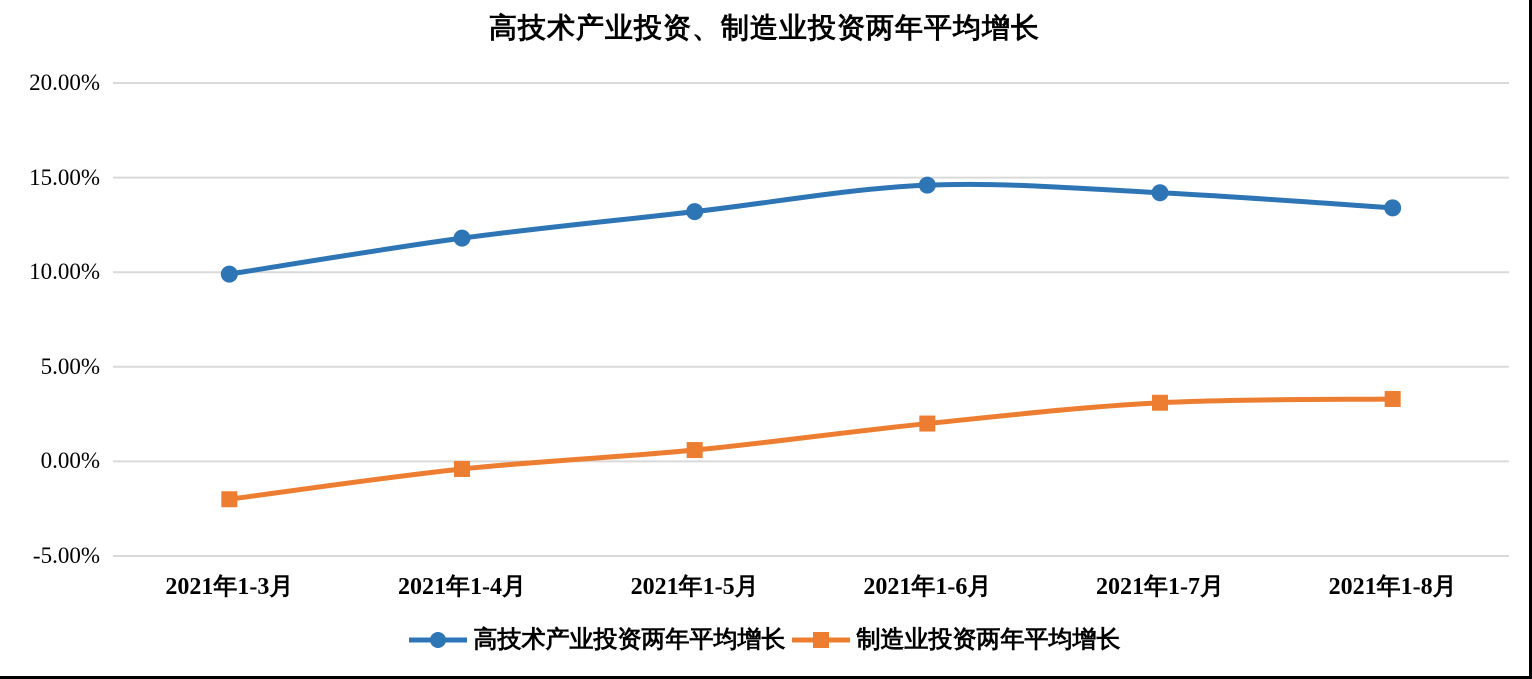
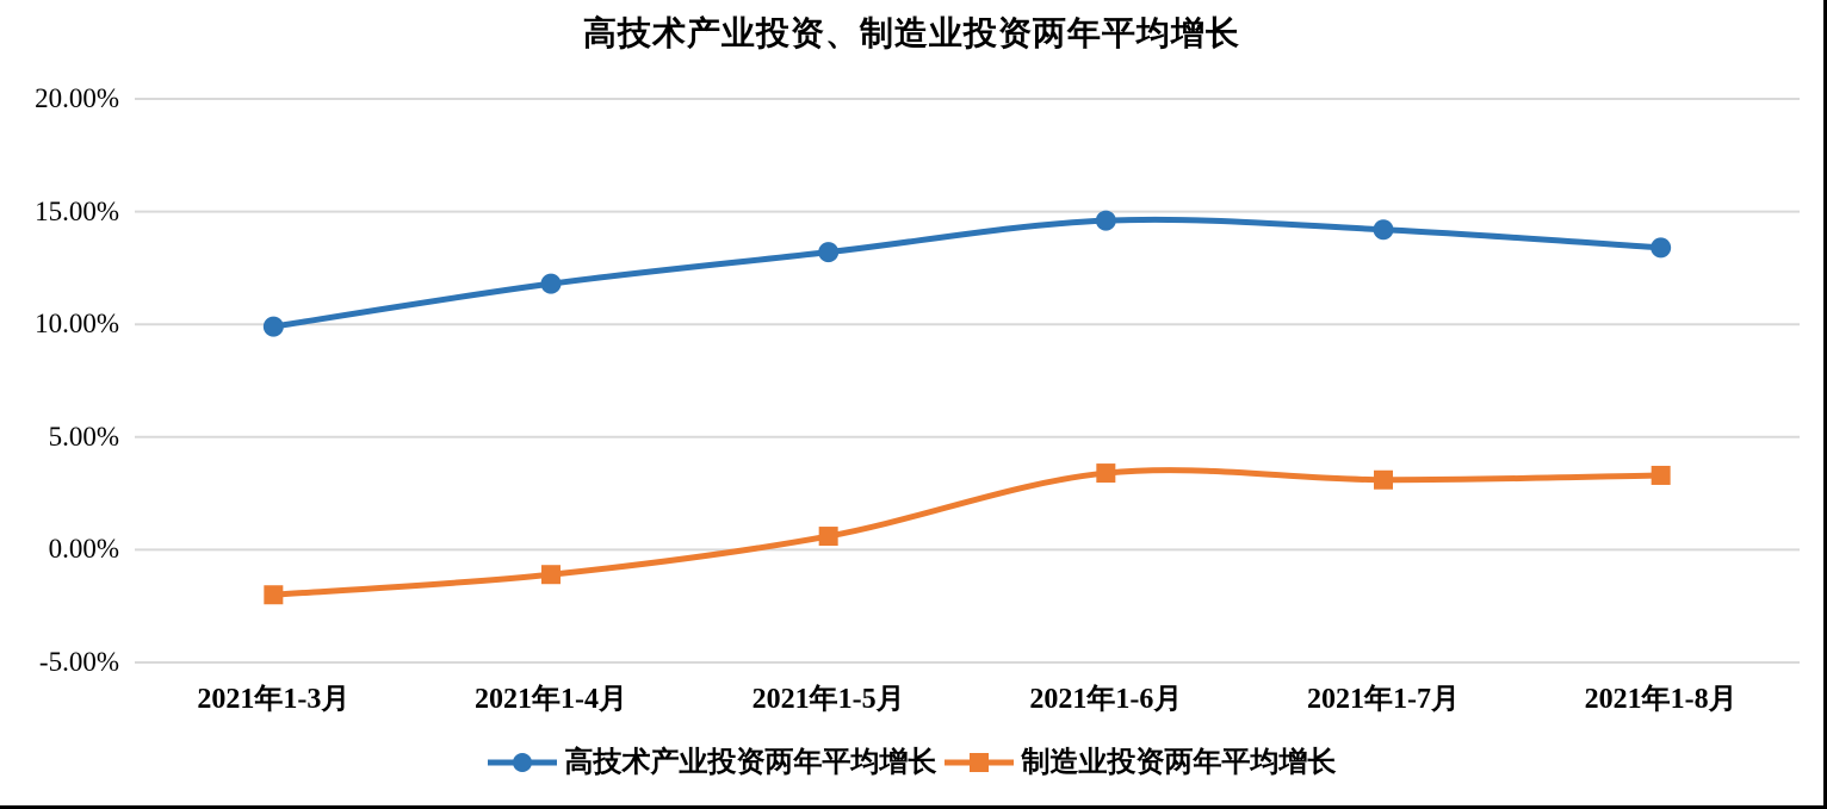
制造业投资两年平均增长/2021年1-4月: -0.4% -> -1.1%
制造业投资两年平均增长/2021年1-6月: 2.0% -> 3.4%
